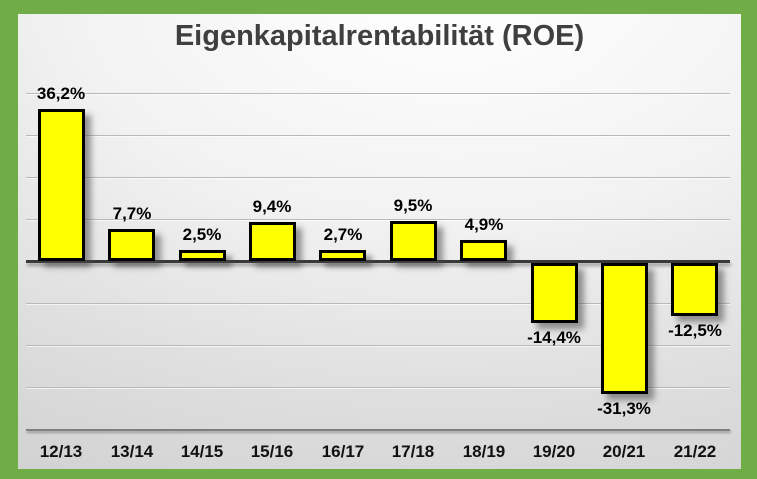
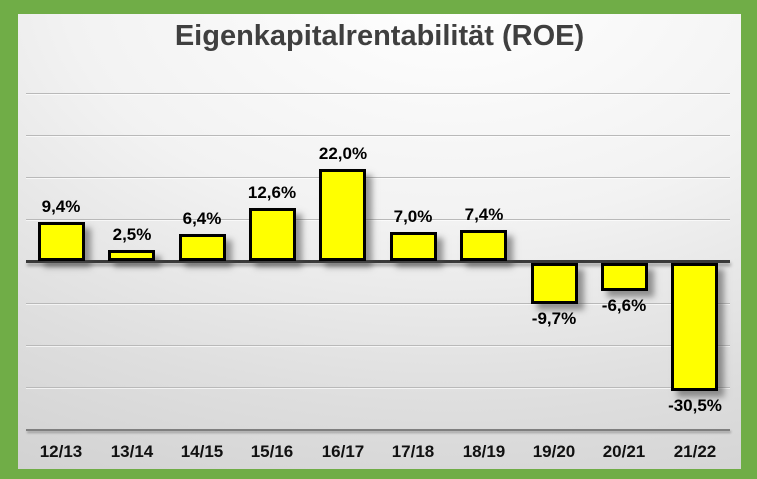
12/13: 36,2% -> 9,4%
13/14: 7,7% -> 2,5%
14/15: 2,5% -> 6,4%
15/16: 9,4% -> 12,6%
16/17: 2,7% -> 22,0%
17/18: 9,5% -> 7,0%
18/19: 4,9% -> 7,4%
19/20: -14,4% -> -9,7%
20/21: -31,3% -> -6,6%
21/22: -12,5% -> -30,5%
